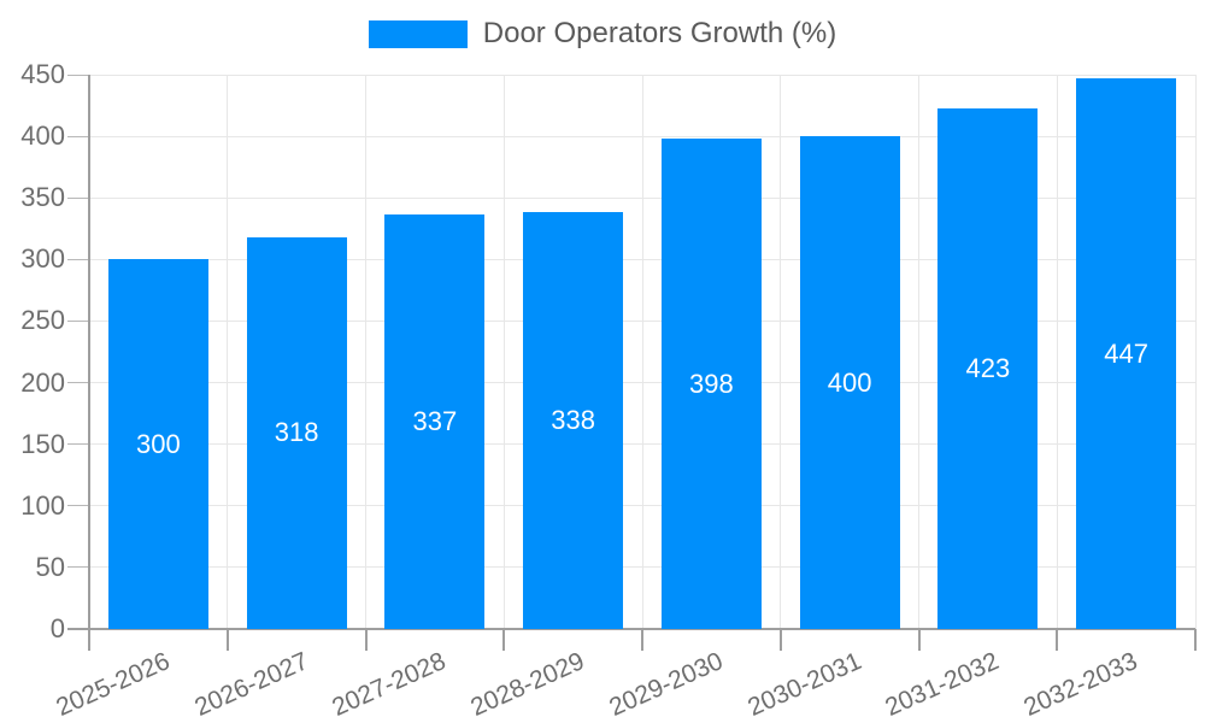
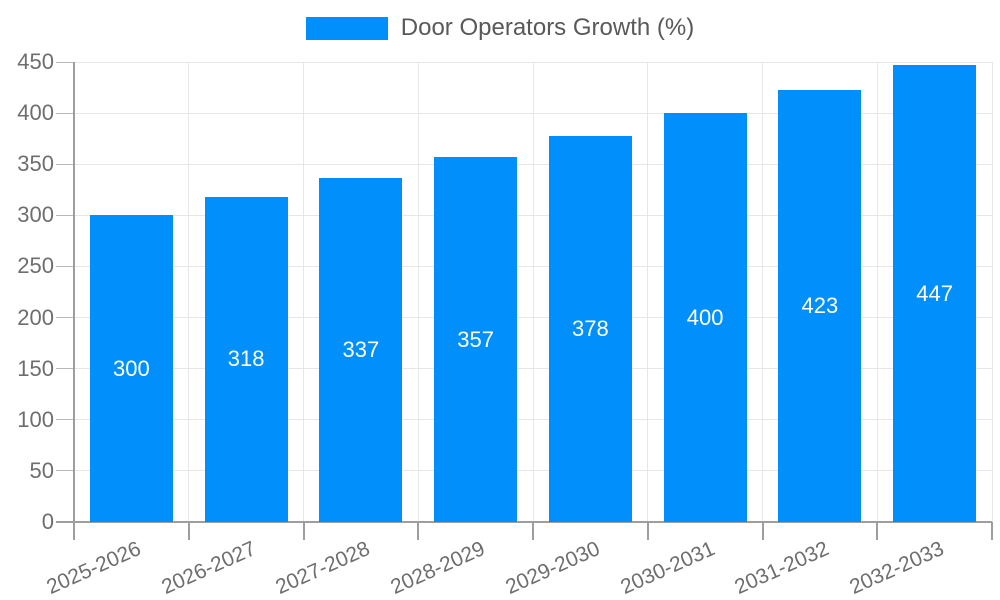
2028-2029: 338 -> 357
2029-2030: 398 -> 378
